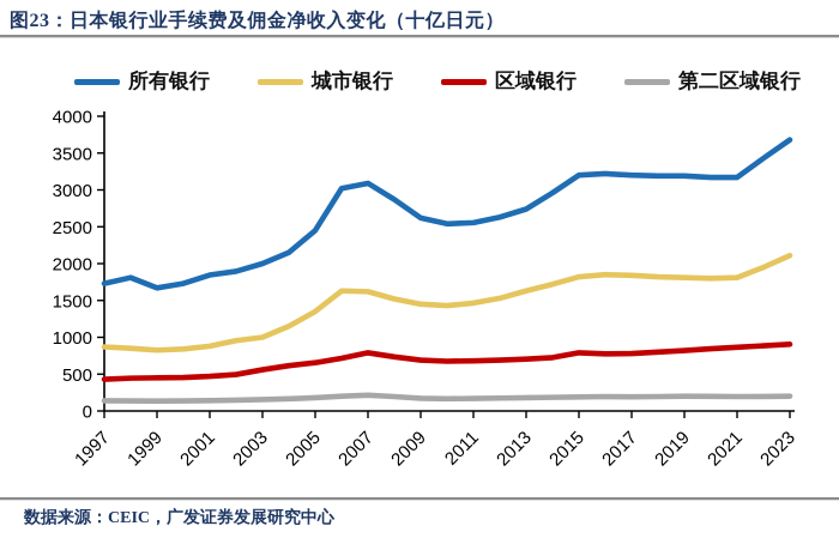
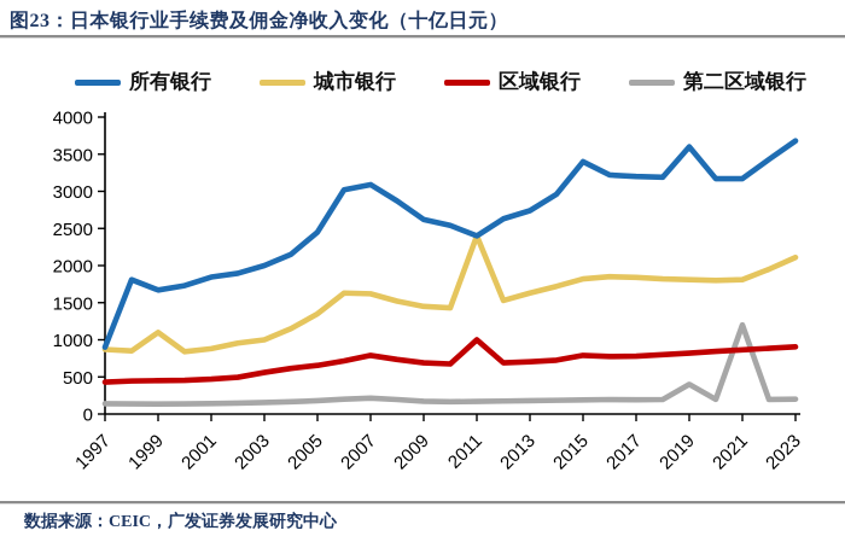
所有银行/1997: 1700 -> 900
城市银行/1999: 800 -> 1100
所有银行/2011: 2600 -> 2400
城市银行/2011: 1500 -> 2400
区域银行/2011: 700 -> 1000
所有银行/2015: 3200 -> 3400
所有银行/2019: 3200 -> 3600
第二区域银行/2019: 200 -> 400
第二区域银行/2021: 200 -> 1200
